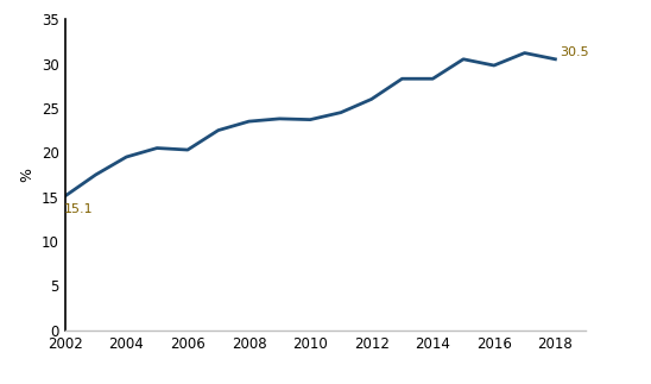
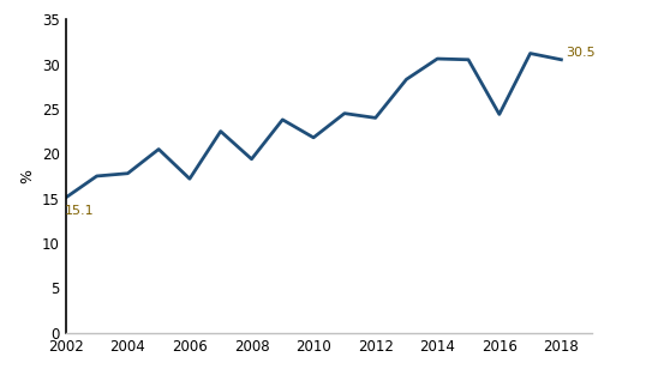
2004: 19.5 -> 17.8
2006: 20.3 -> 17.2
2008: 23.5 -> 19.4
2010: 23.7 -> 21.8
2012: 26.0 -> 24.0
2014: 28.3 -> 30.6
2016: 29.8 -> 24.4
